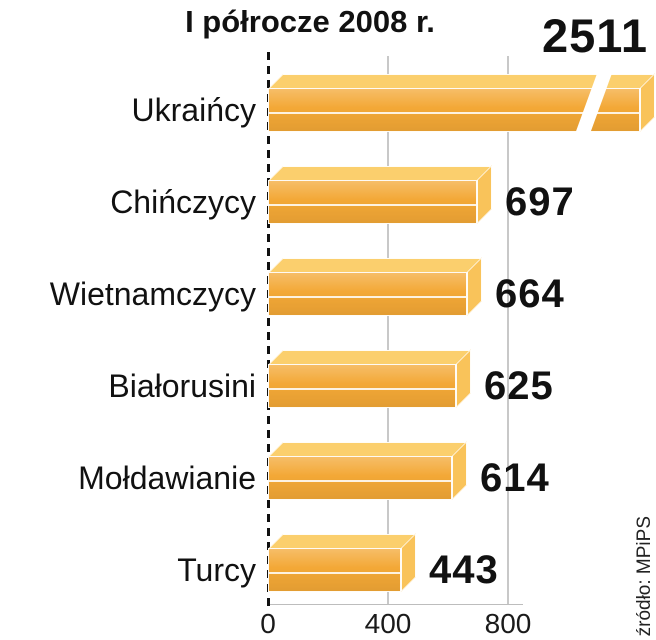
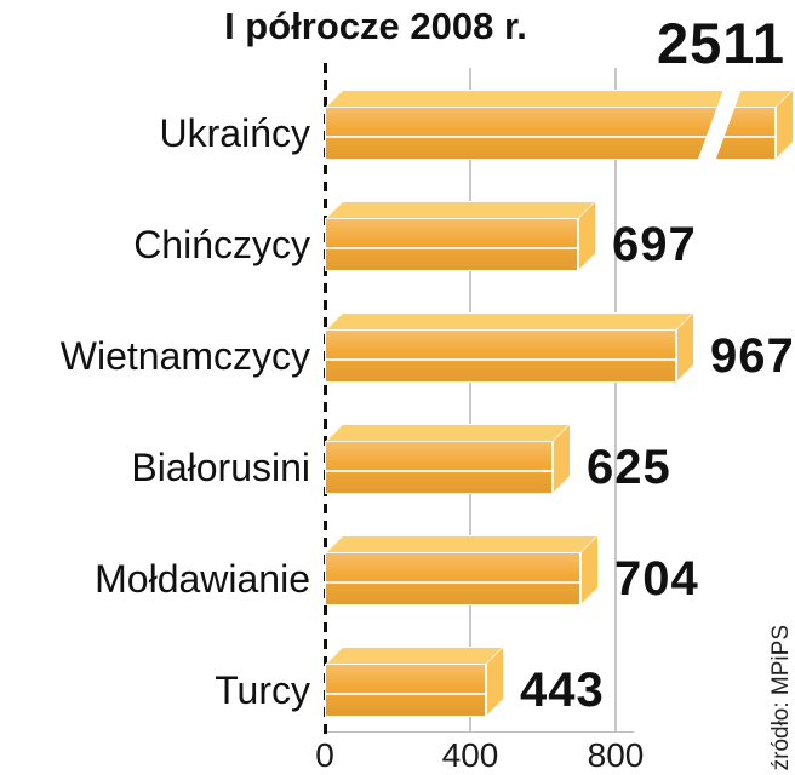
Wietnamczycy: 664 -> 967
Mołdawianie: 614 -> 704
